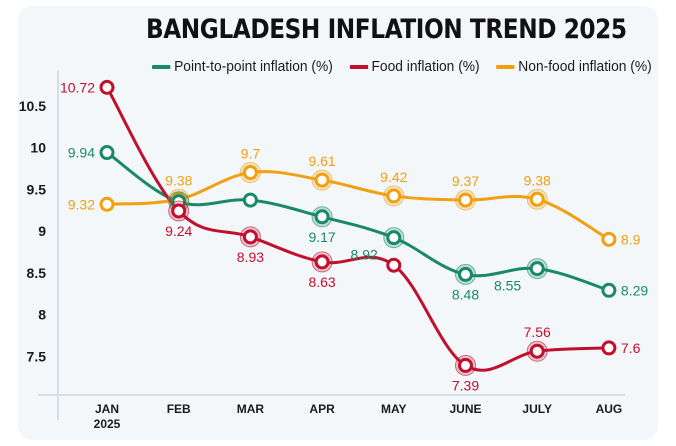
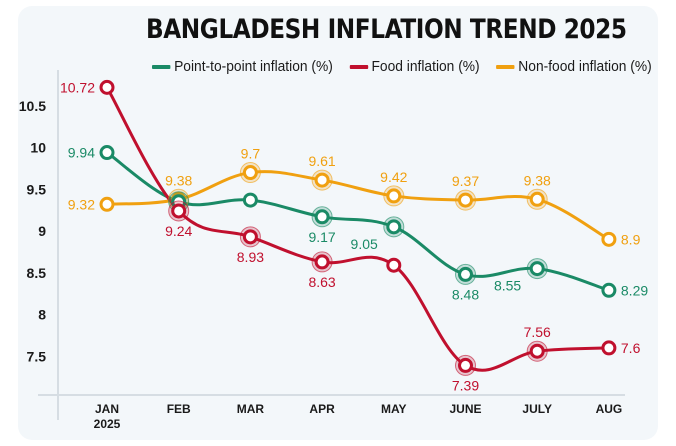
Point-to-point inflation (%)/MAY: 8.92 -> 9.05
